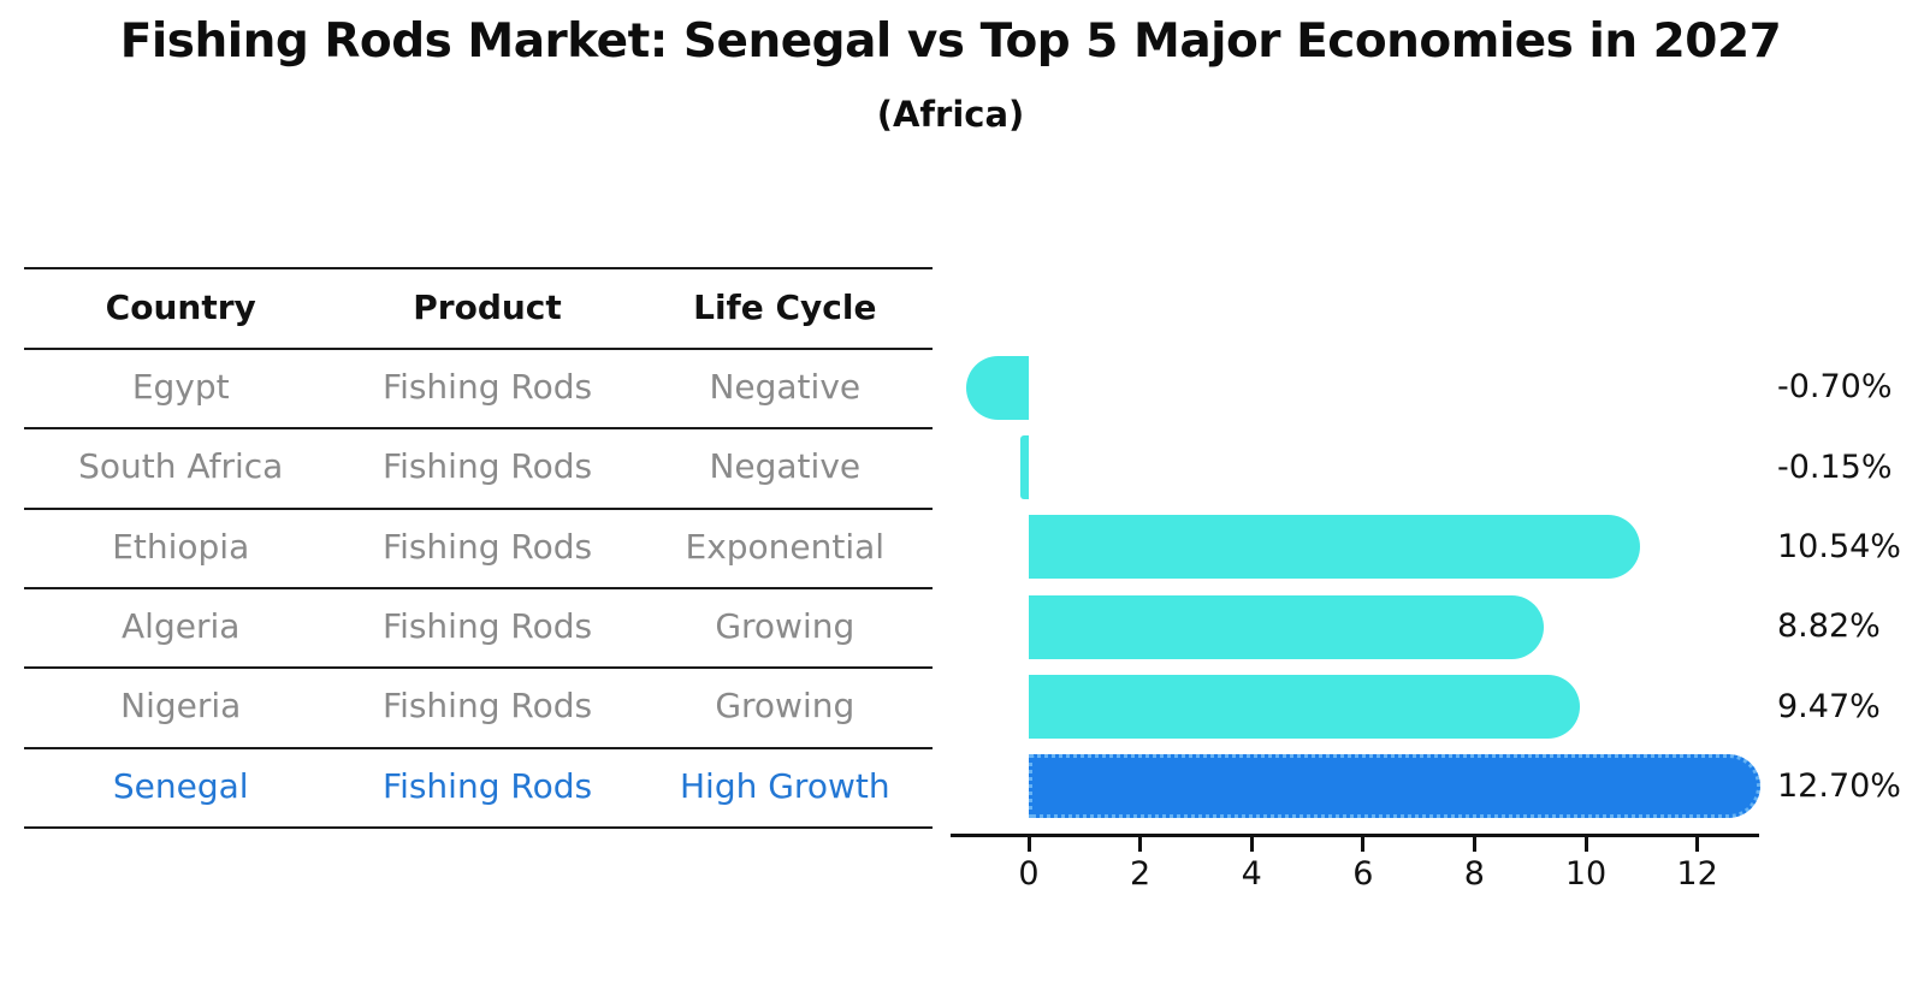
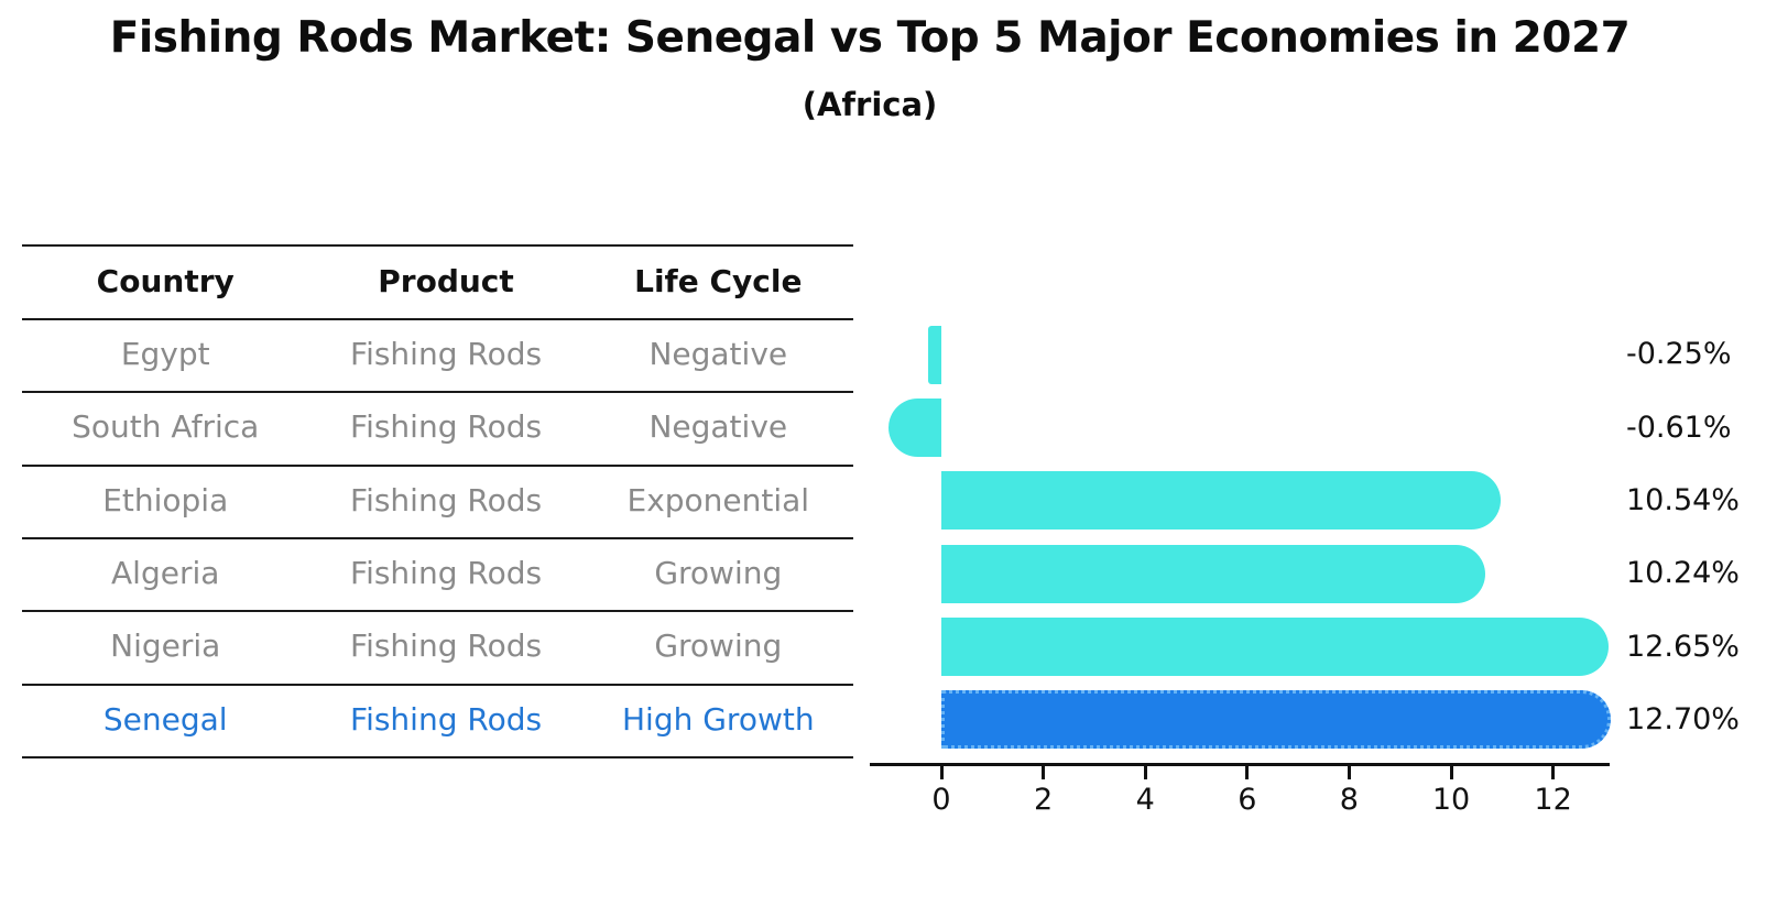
Egypt: -0.70% -> -0.25%
South Africa: -0.15% -> -0.61%
Algeria: 8.82% -> 10.24%
Nigeria: 9.47% -> 12.65%
